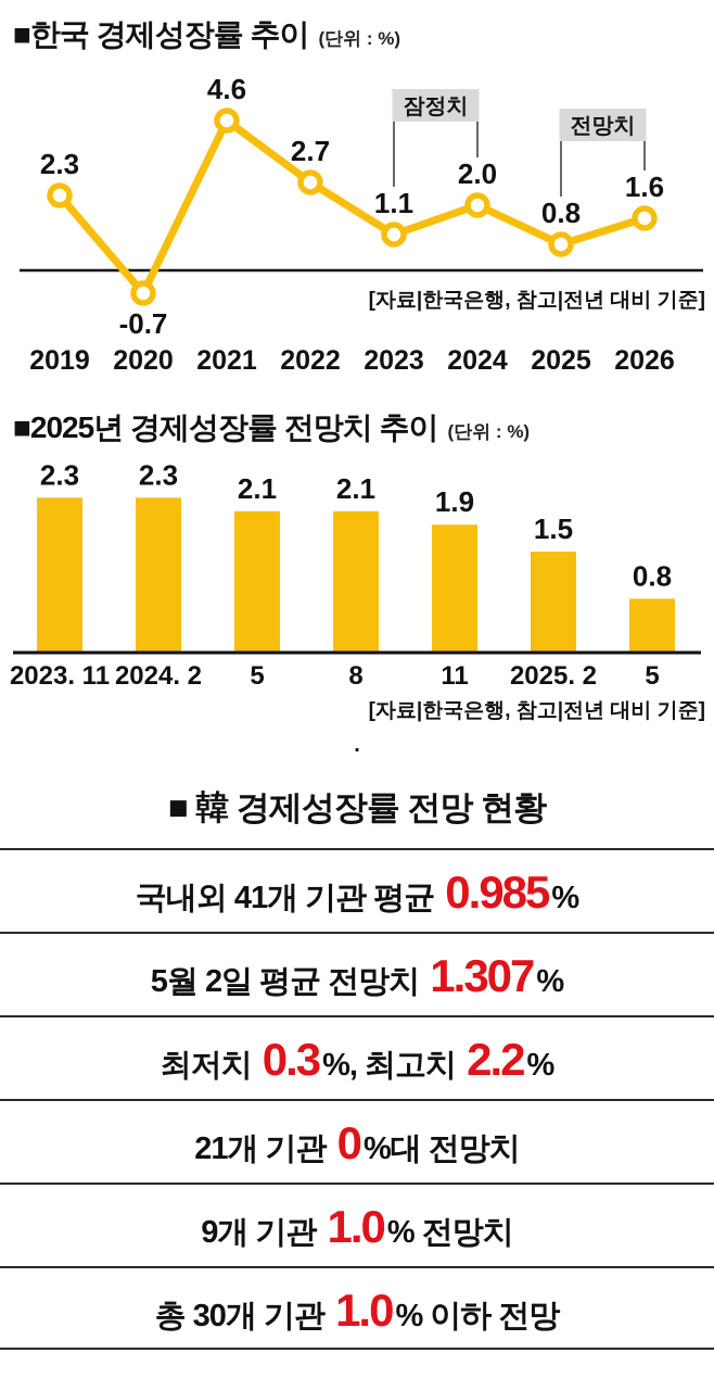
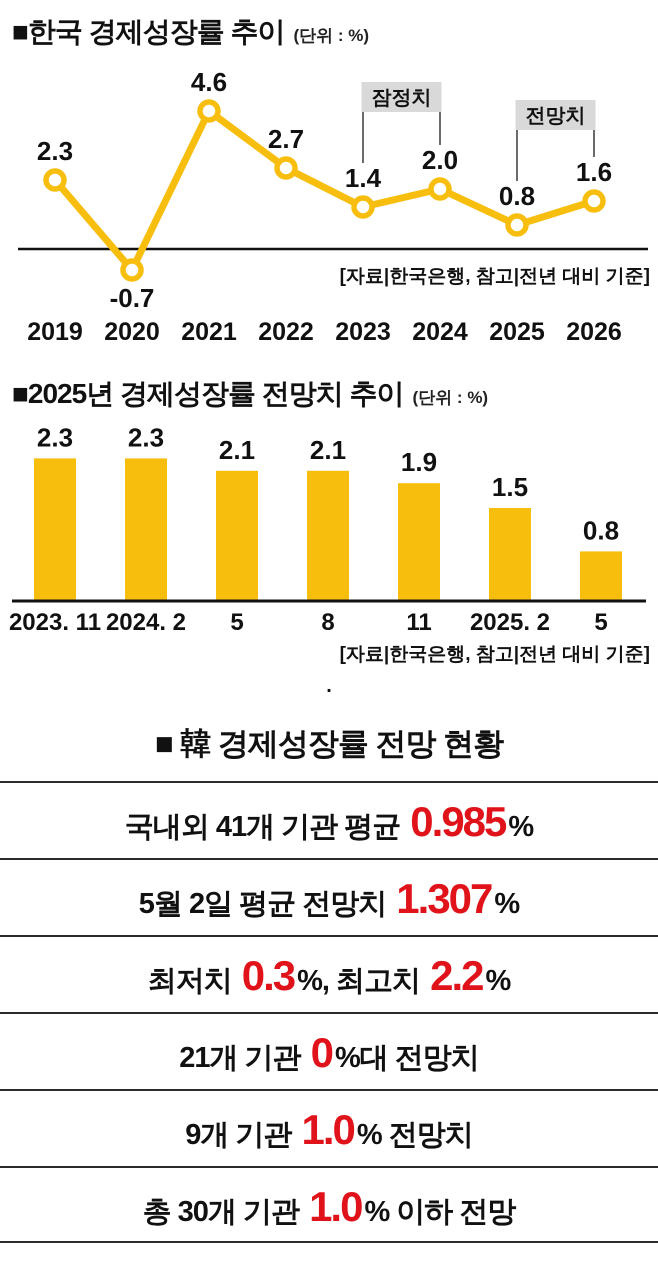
■한국 경제성장률 추이/2023: 1.1 -> 1.4
